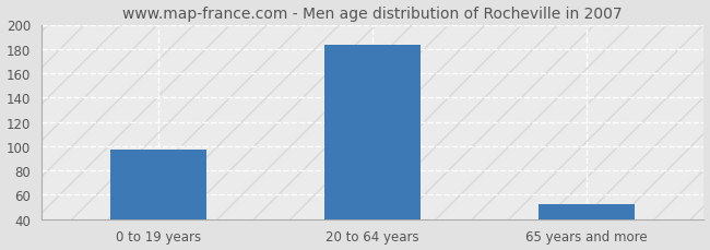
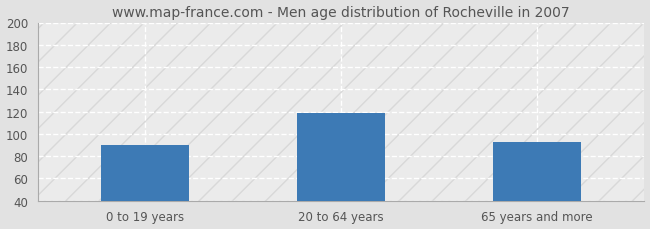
0 to 19 years: 97 -> 90
20 to 64 years: 183 -> 119
65 years and more: 52 -> 93
